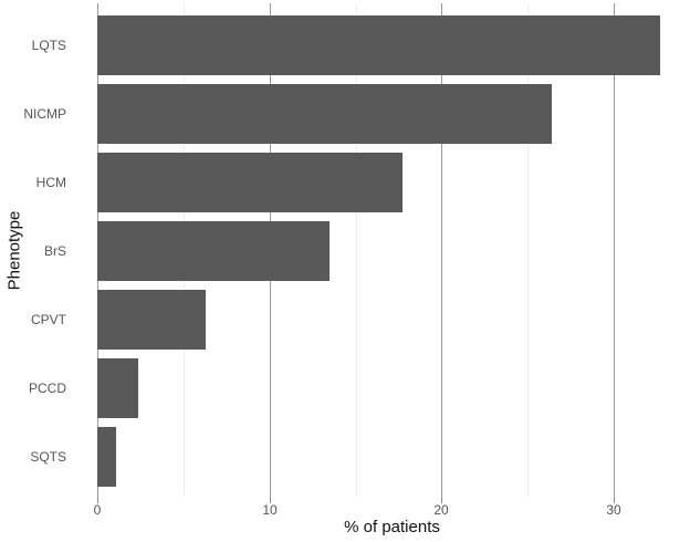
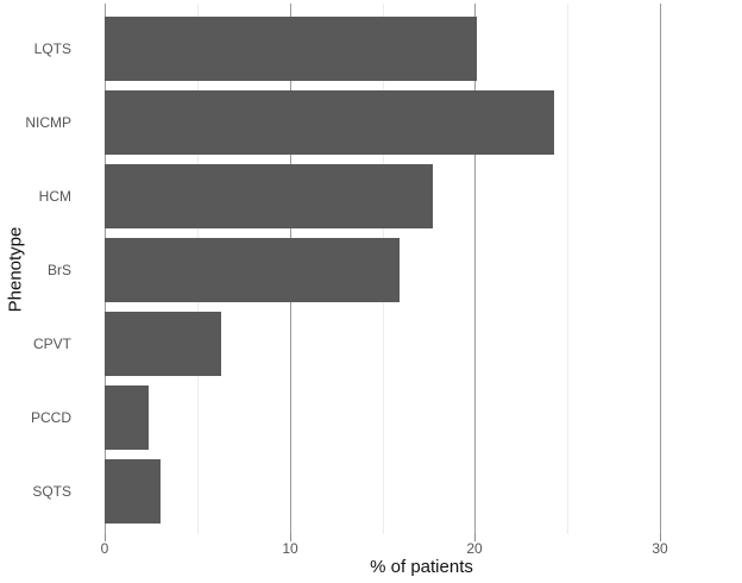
LQTS: 32.7 -> 20.1
NICMP: 26.4 -> 24.3
BrS: 13.5 -> 15.9
SQTS: 1.1 -> 3.0
